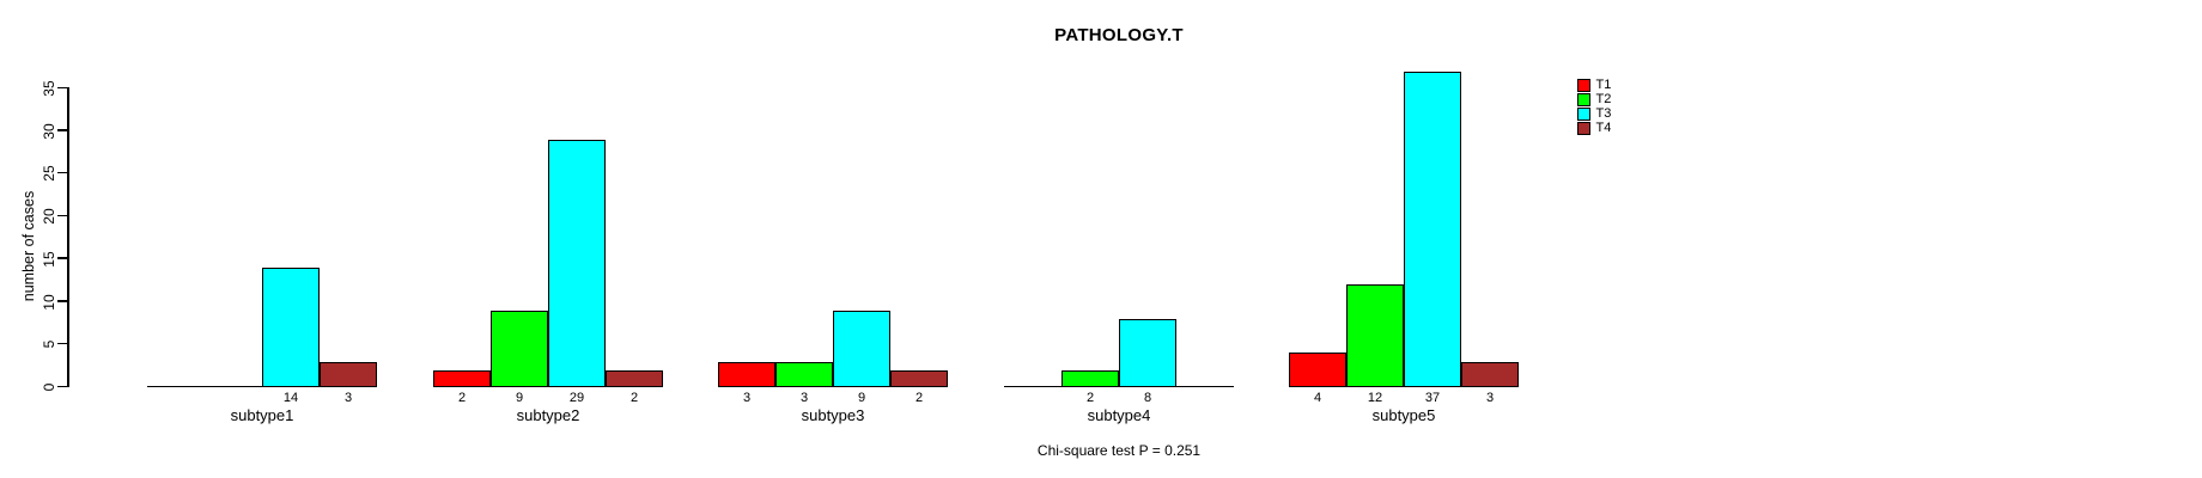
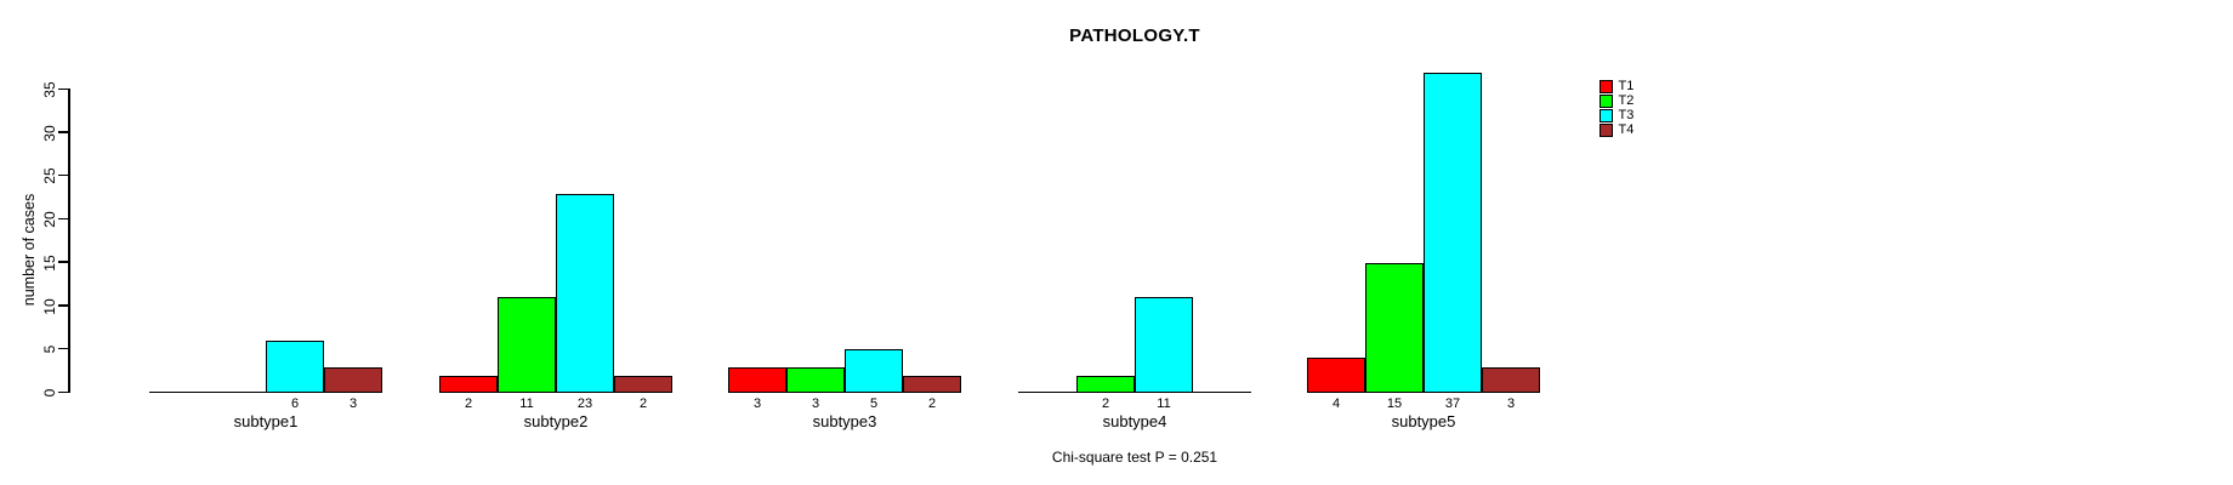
T3/subtype1: 14 -> 6
T2/subtype2: 9 -> 11
T3/subtype2: 29 -> 23
T3/subtype3: 9 -> 5
T3/subtype4: 8 -> 11
T2/subtype5: 12 -> 15
